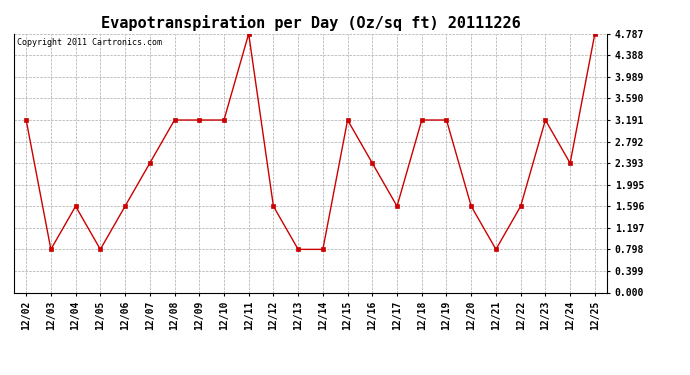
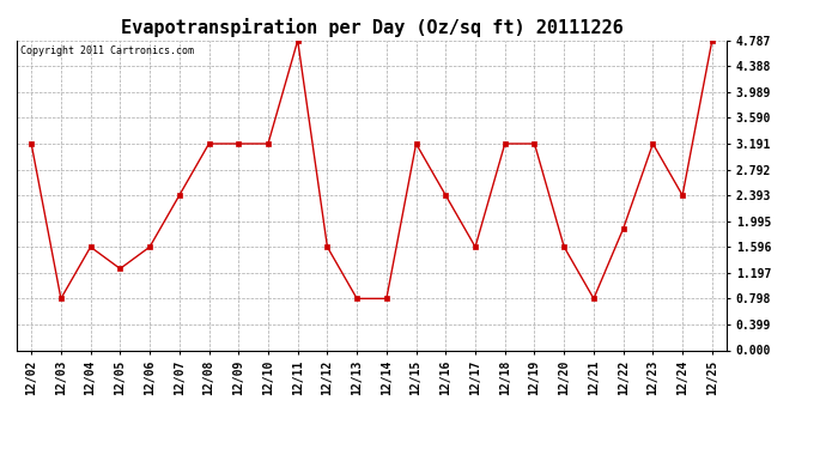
12/05: 0.80 -> 1.26
12/22: 1.60 -> 1.88
